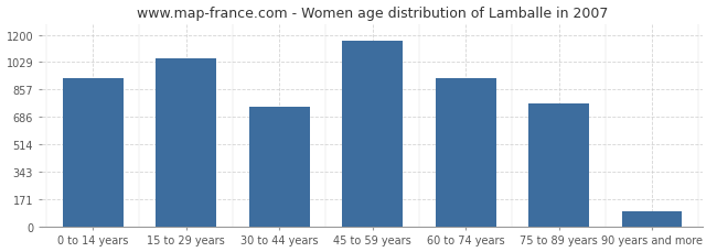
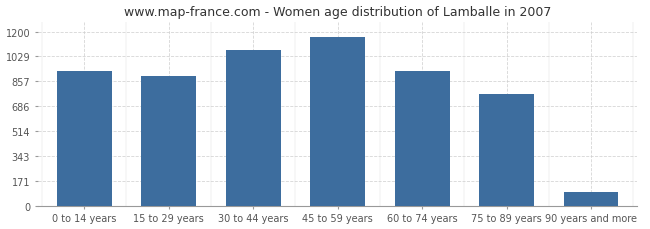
15 to 29 years: 1050 -> 890
30 to 44 years: 750 -> 1080
